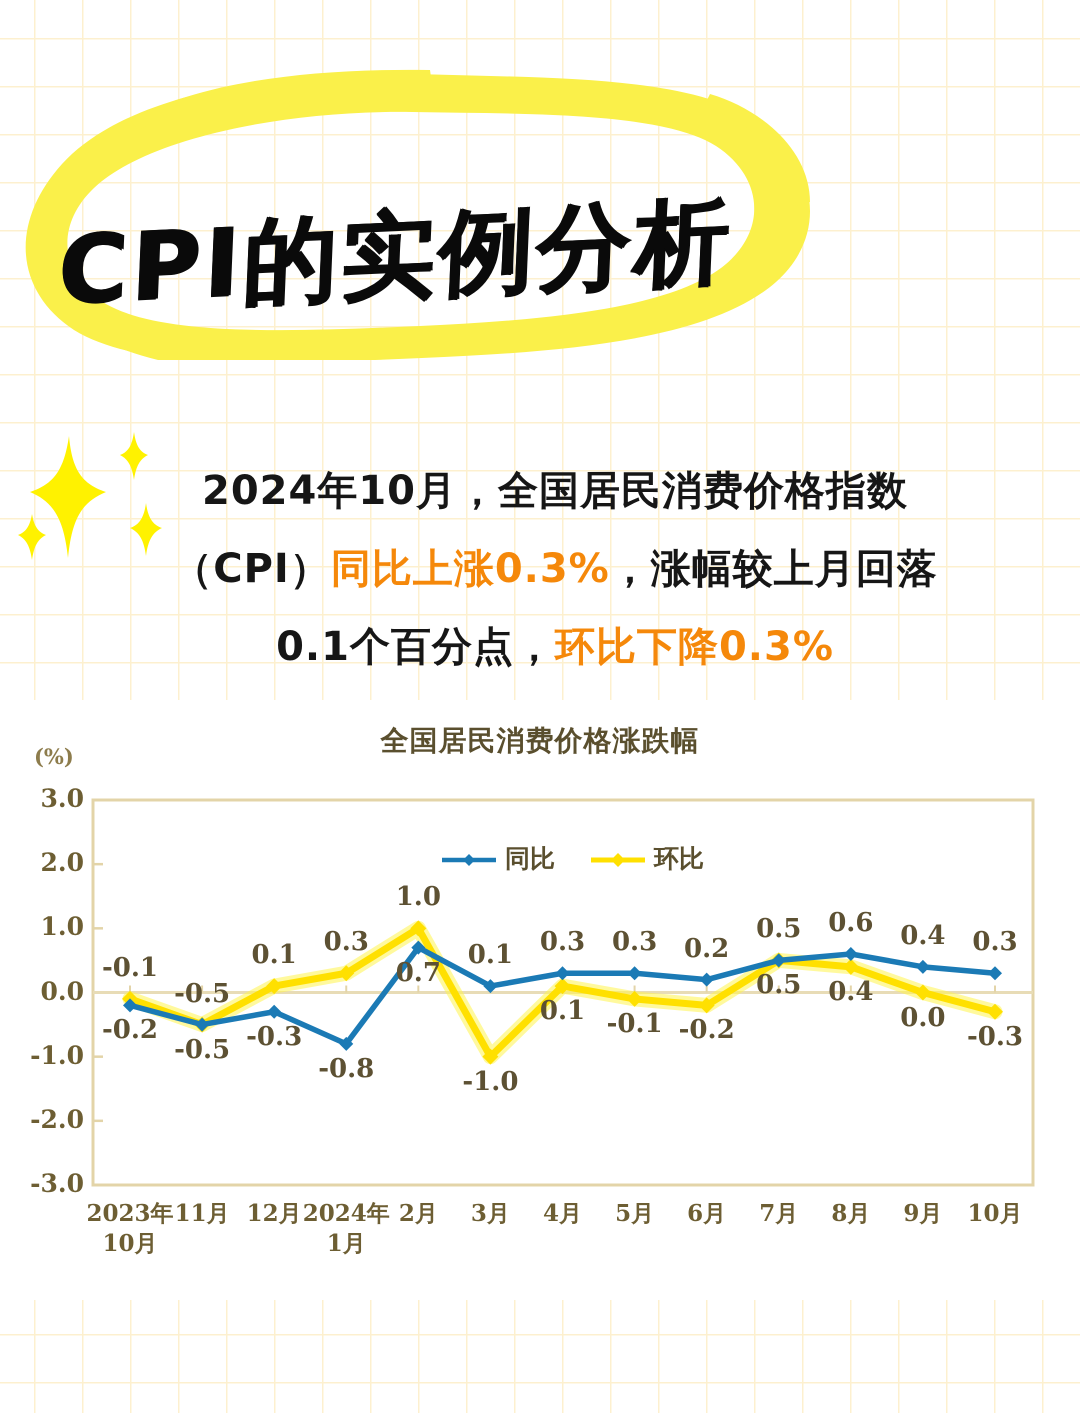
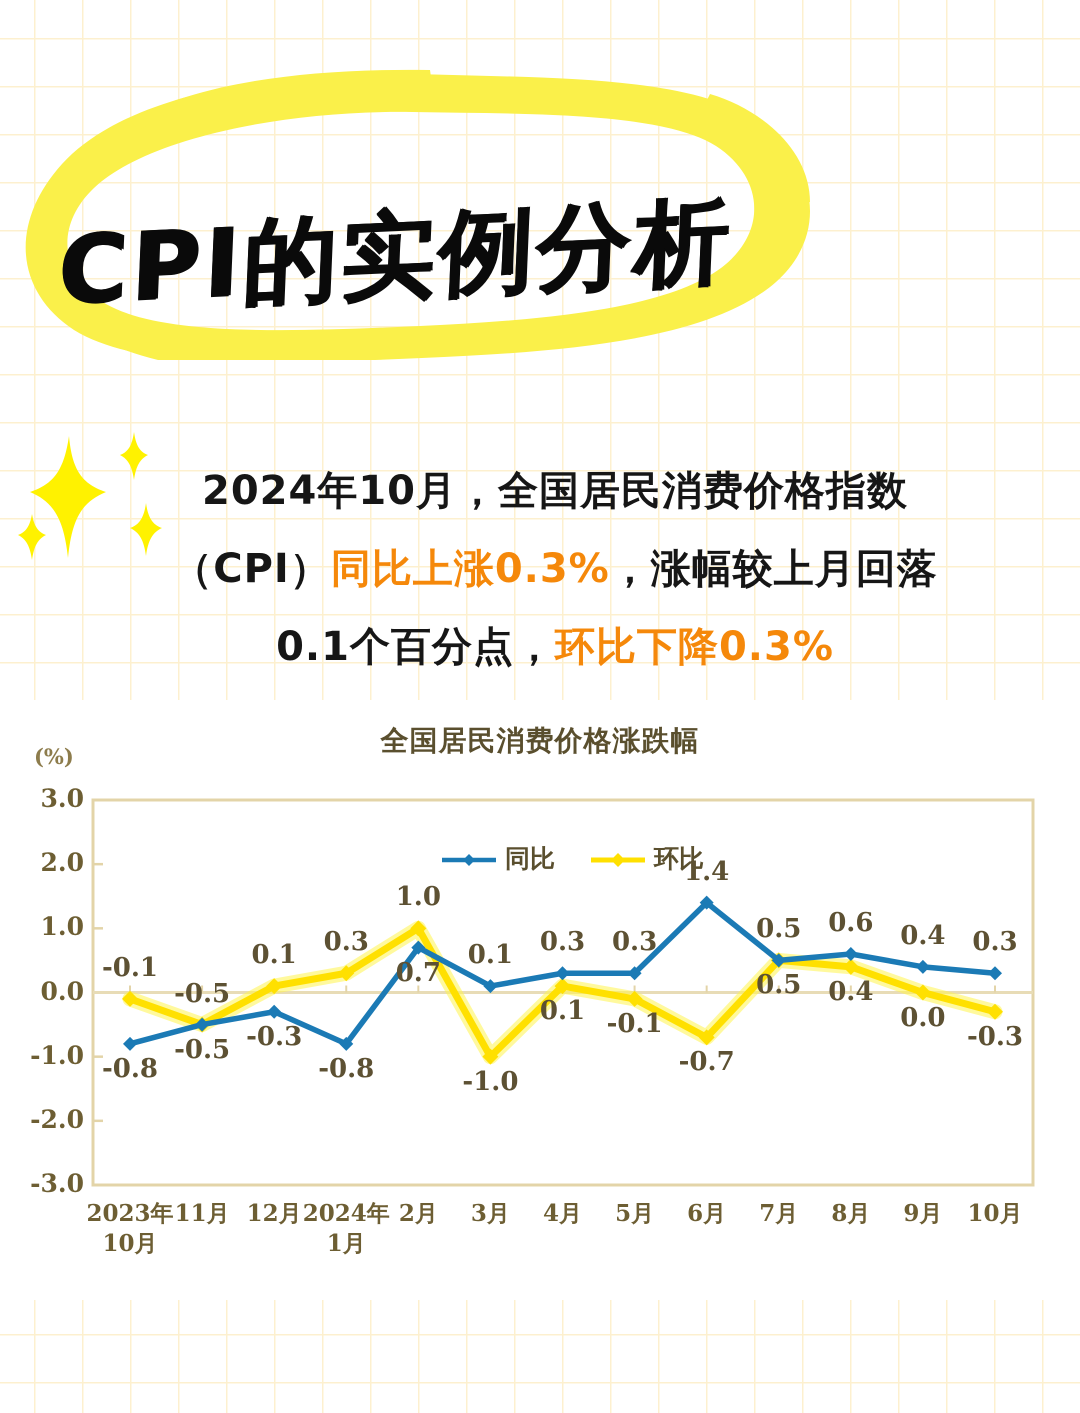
同比/2023年 10月: -0.2 -> -0.8
同比/6月: 0.2 -> 1.4
环比/6月: -0.2 -> -0.7
